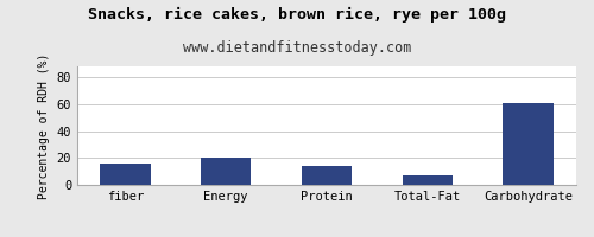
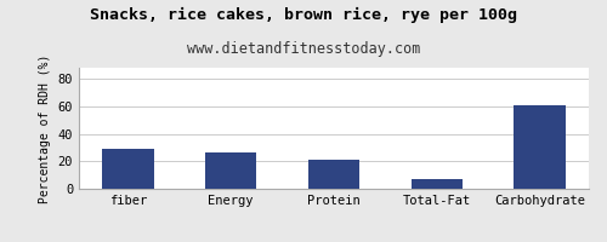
fiber: 16 -> 29
Energy: 20 -> 26
Protein: 14 -> 21
